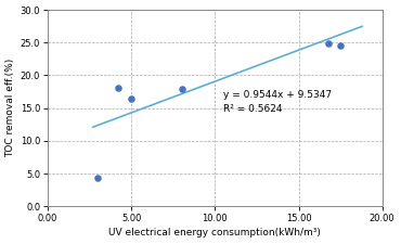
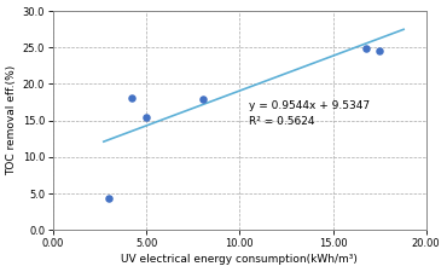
5.00: 16.5 -> 15.4
